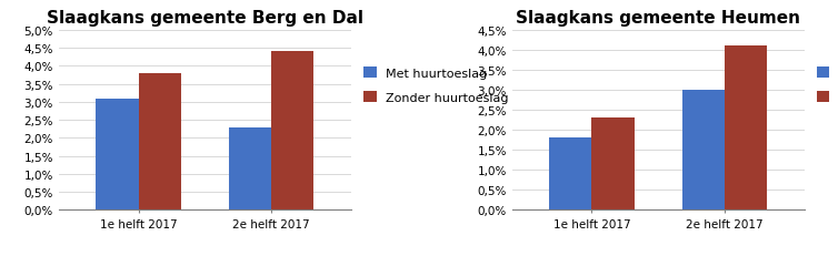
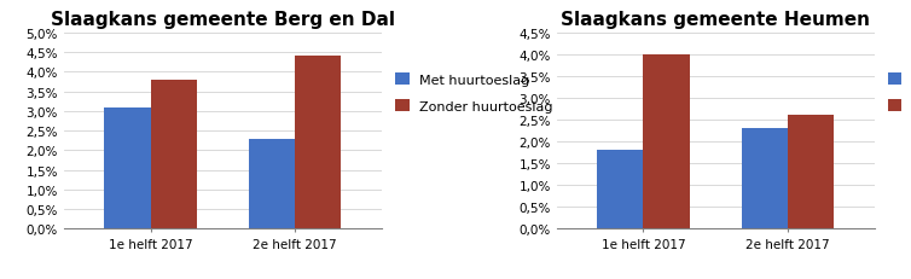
Slaagkans gemeente Heumen/Zonder huurtoeslag/1e helft 2017: 2,3% -> 4,0%
Slaagkans gemeente Heumen/Met huurtoeslag/2e helft 2017: 3,0% -> 2,3%
Slaagkans gemeente Heumen/Zonder huurtoeslag/2e helft 2017: 4,1% -> 2,6%
